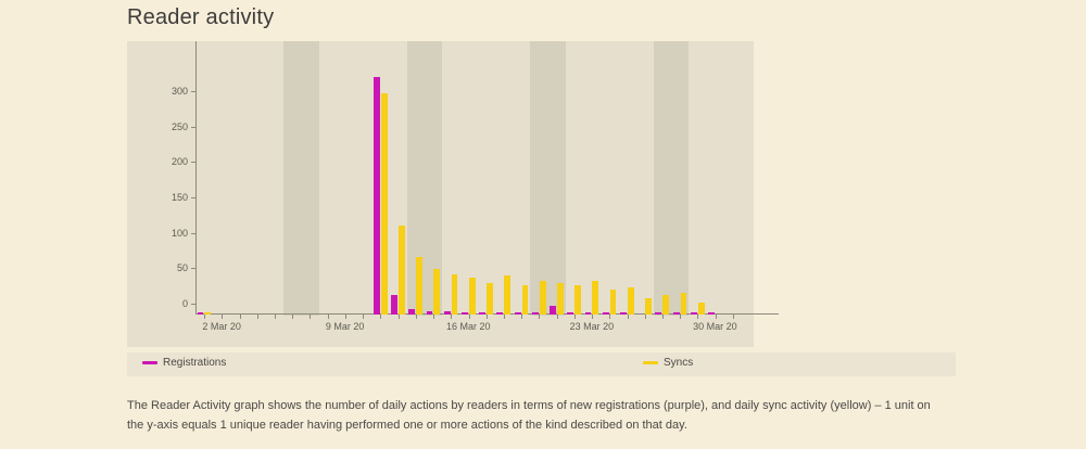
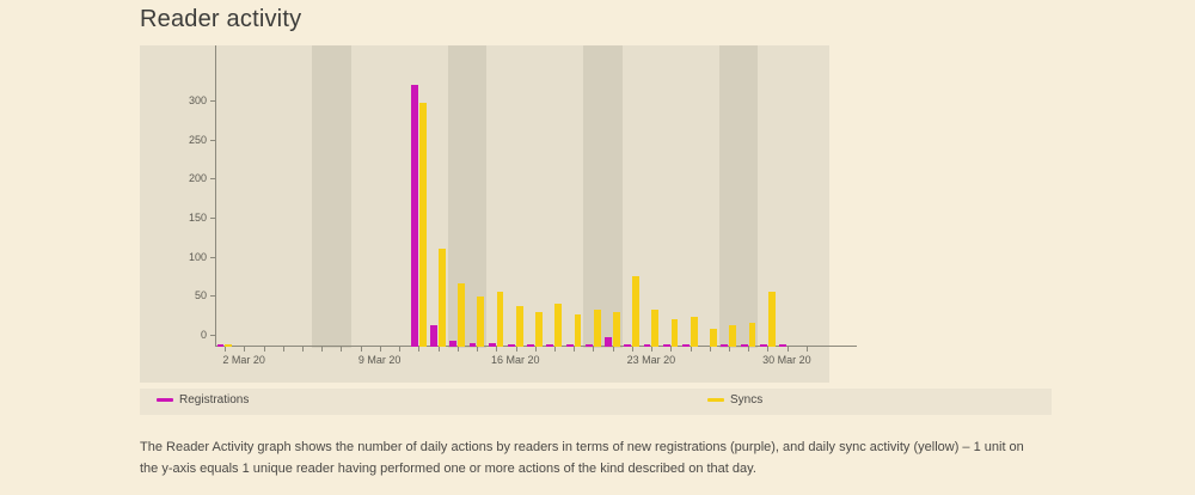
Syncs/16 Mar 20: 60 -> 70
Syncs/23 Mar 20: 40 -> 90
Syncs/30 Mar 20: 20 -> 70
